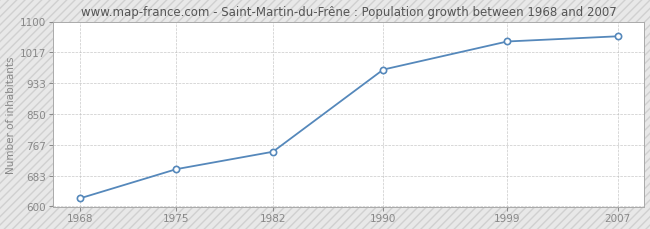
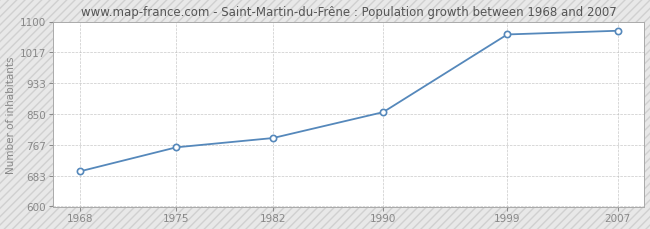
1968: 622 -> 695
1975: 701 -> 760
1982: 748 -> 785
1990: 970 -> 855
1999: 1046 -> 1065
2007: 1060 -> 1075
